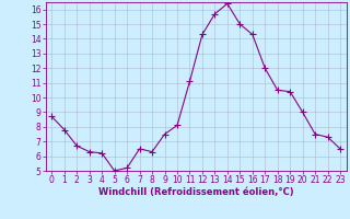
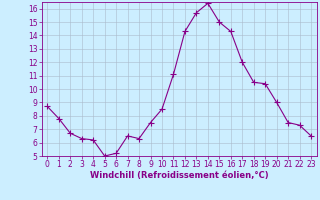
10: 8.1 -> 8.5
